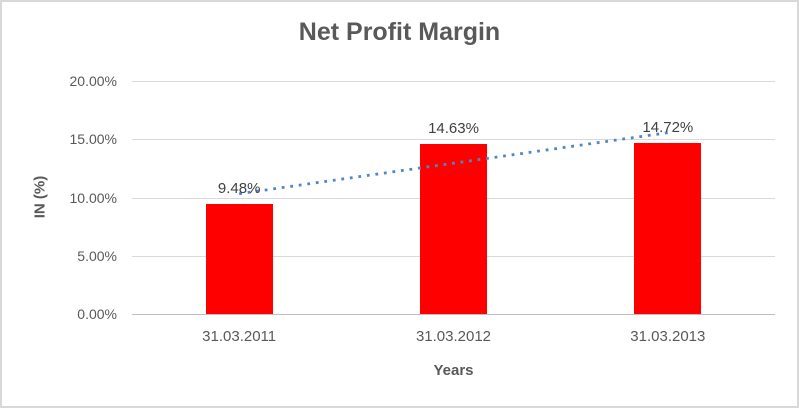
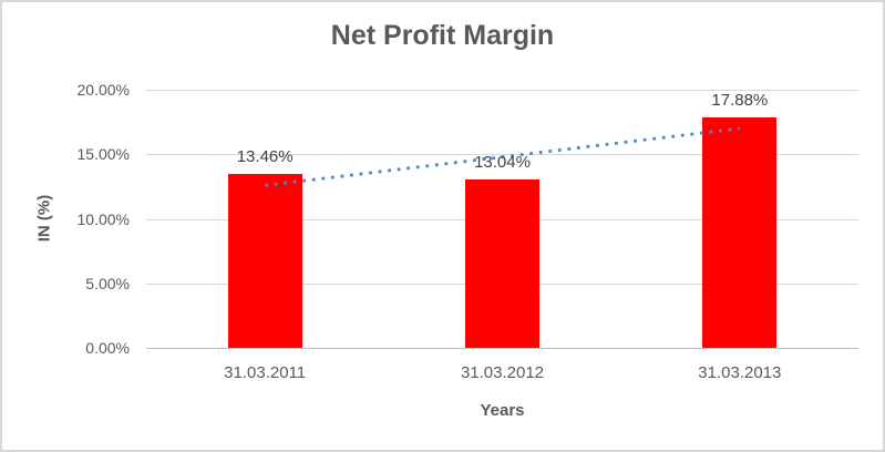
31.03.2011: 9.48% -> 13.46%
31.03.2012: 14.63% -> 13.04%
31.03.2013: 14.72% -> 17.88%
